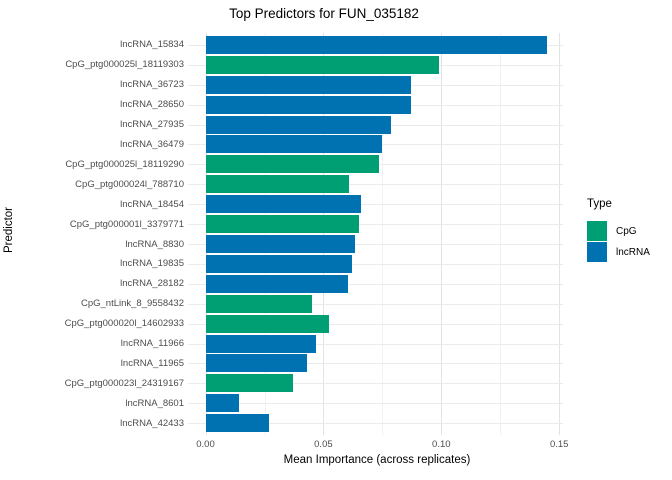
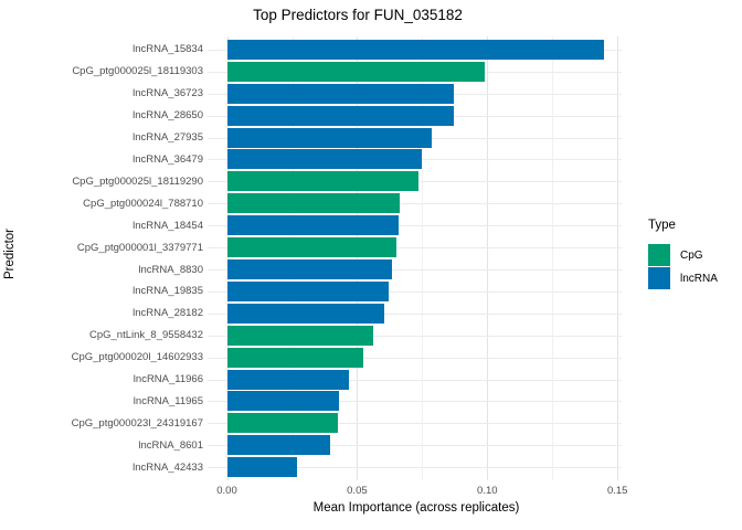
CpG_ptg000024l_788710: 0.061 -> 0.067
CpG_ntLink_8_9558432: 0.045 -> 0.056
CpG_ptg000023l_24319167: 0.037 -> 0.043
lncRNA_8601: 0.014 -> 0.040
